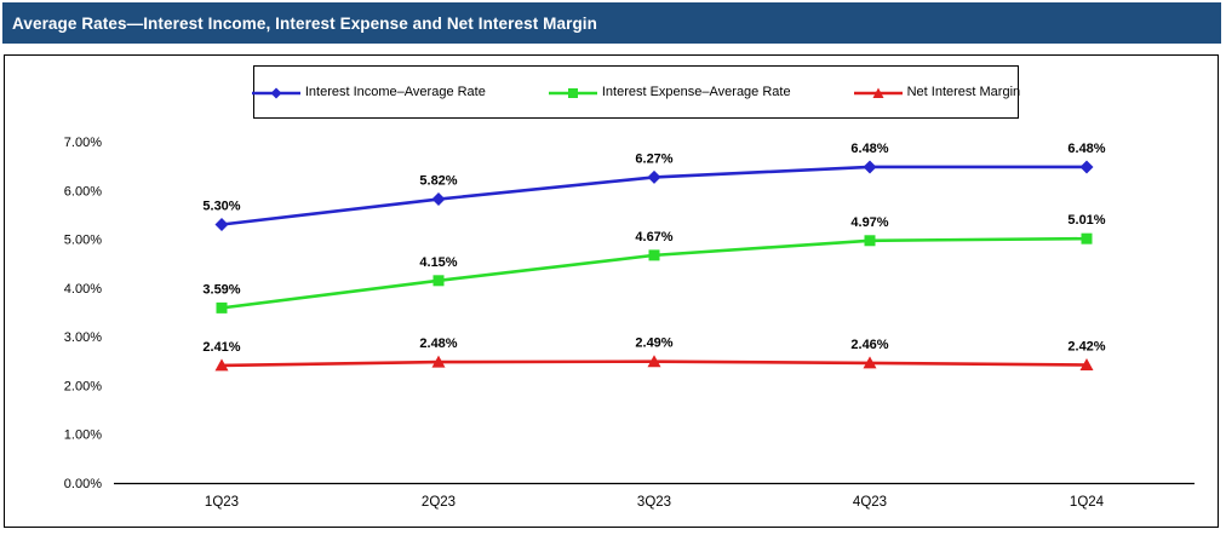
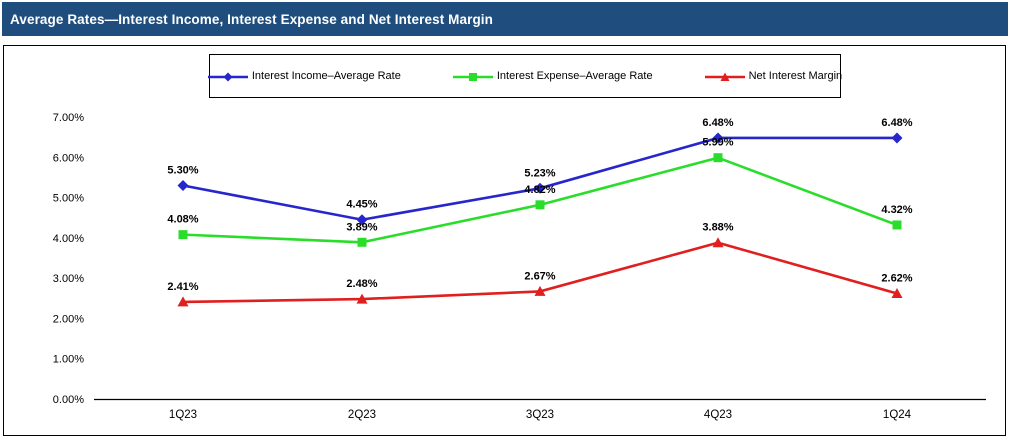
Interest Expense–Average Rate/1Q23: 3.59% -> 4.08%
Interest Income–Average Rate/2Q23: 5.82% -> 4.45%
Interest Expense–Average Rate/2Q23: 4.15% -> 3.89%
Interest Income–Average Rate/3Q23: 6.27% -> 5.23%
Interest Expense–Average Rate/3Q23: 4.67% -> 4.82%
Net Interest Margin/3Q23: 2.49% -> 2.67%
Interest Expense–Average Rate/4Q23: 4.97% -> 5.99%
Net Interest Margin/4Q23: 2.46% -> 3.88%
Interest Expense–Average Rate/1Q24: 5.01% -> 4.32%
Net Interest Margin/1Q24: 2.42% -> 2.62%
